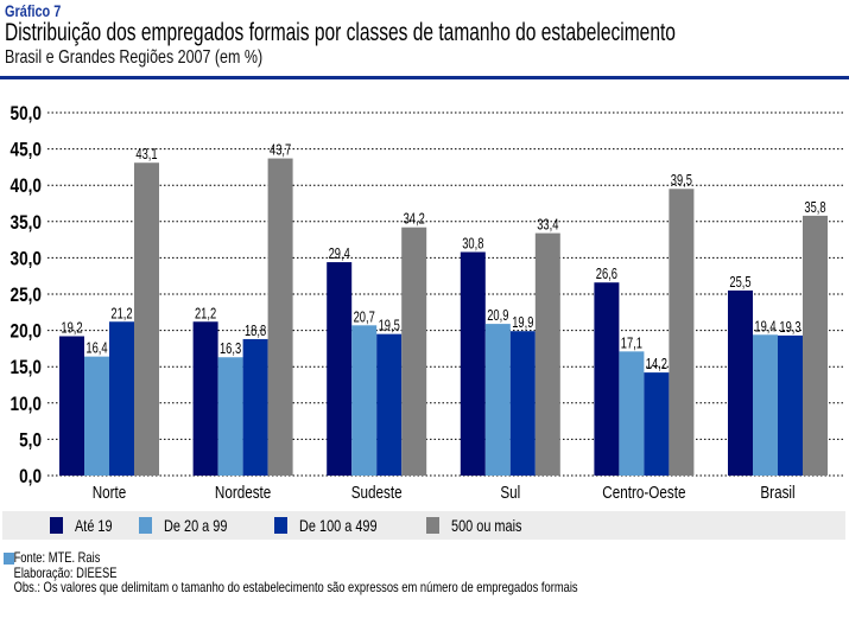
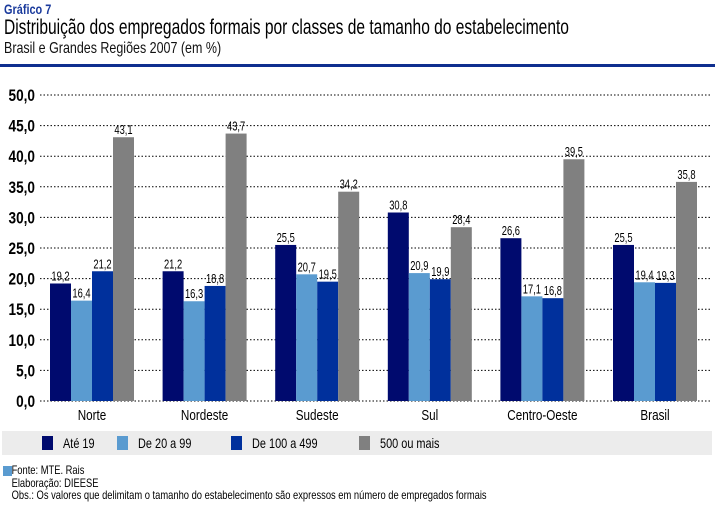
Até 19/Sudeste: 29,4 -> 25,5
500 ou mais/Sul: 33,4 -> 28,4
De 100 a 499/Centro-Oeste: 14,2 -> 16,8
